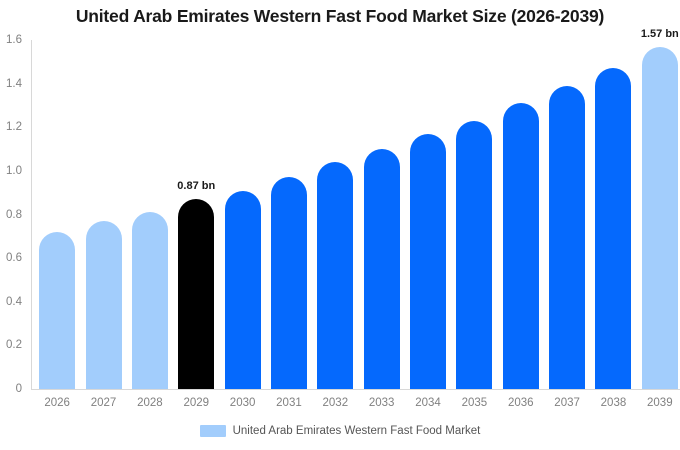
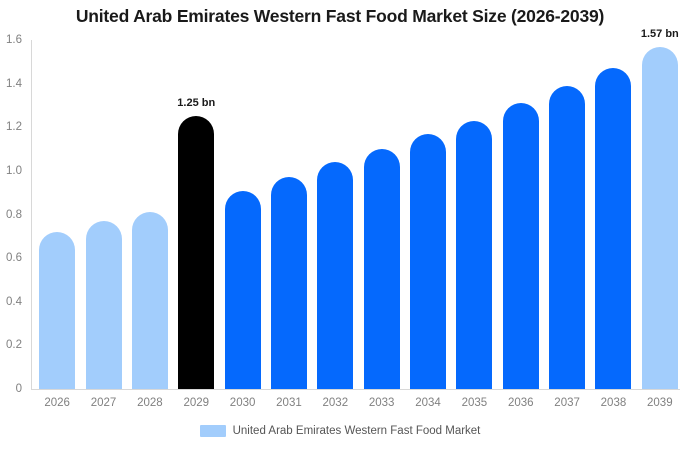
2029: 0.87 -> 1.25
